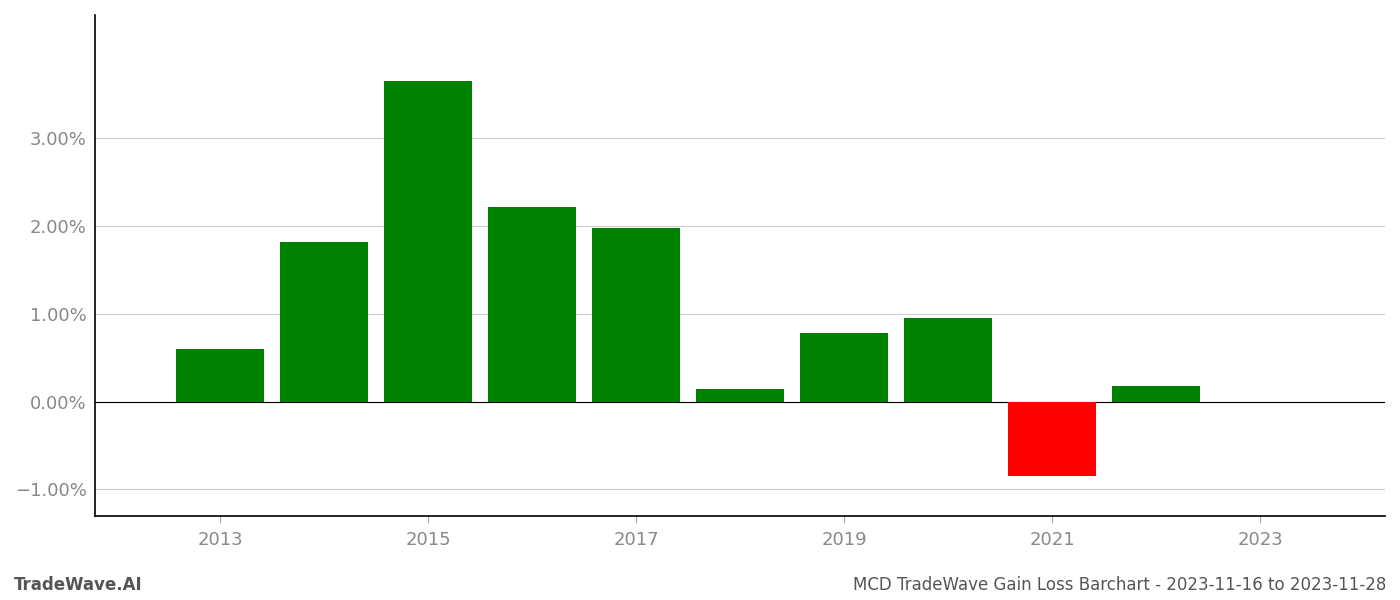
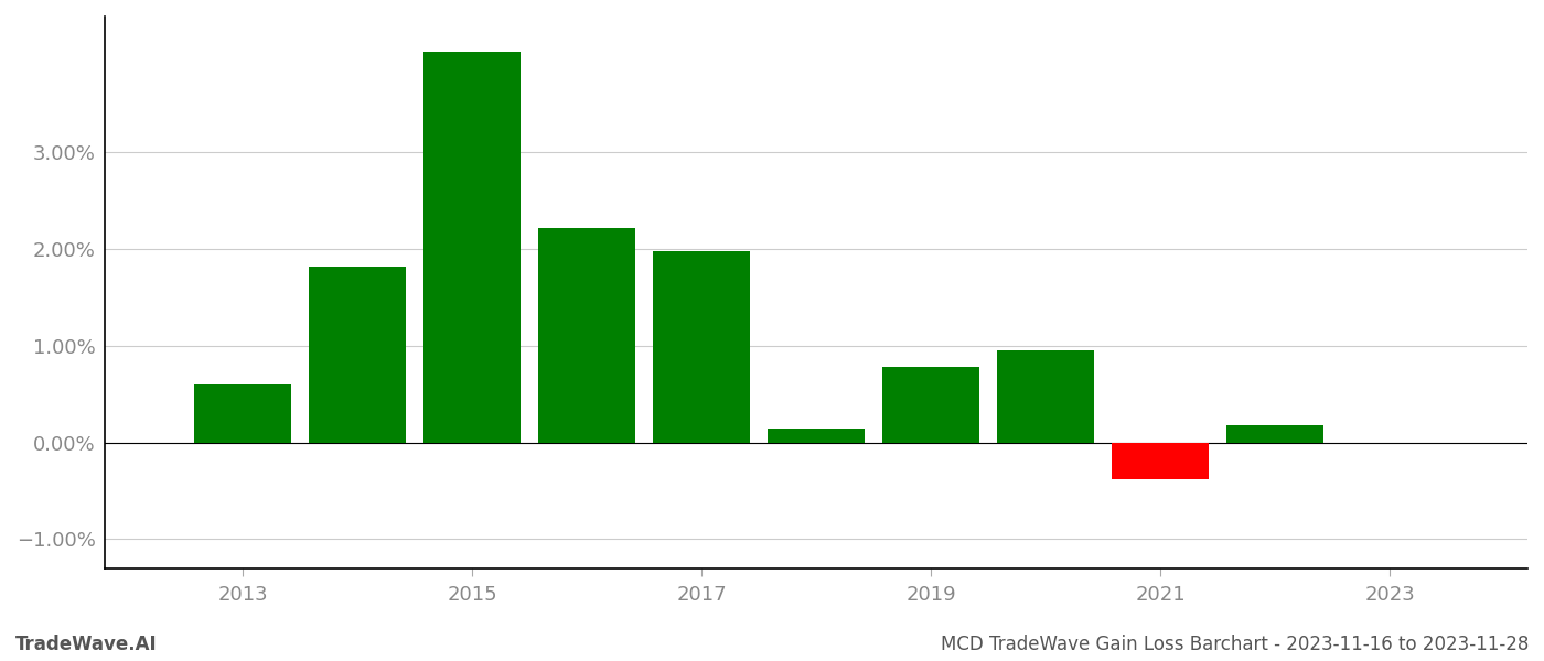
2015: 3.65% -> 4.04%
2021: -0.85% -> -0.38%
